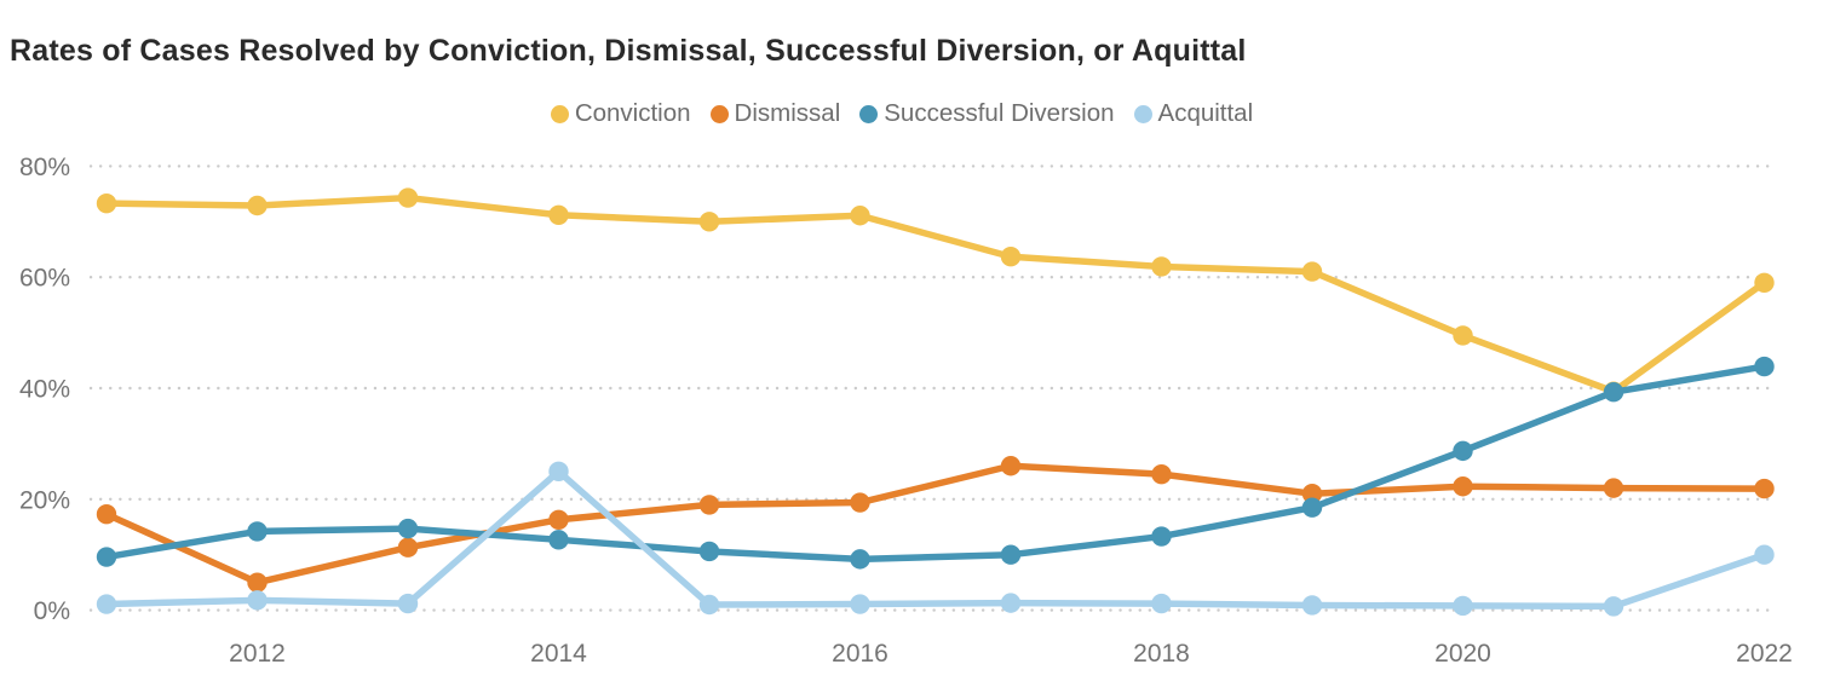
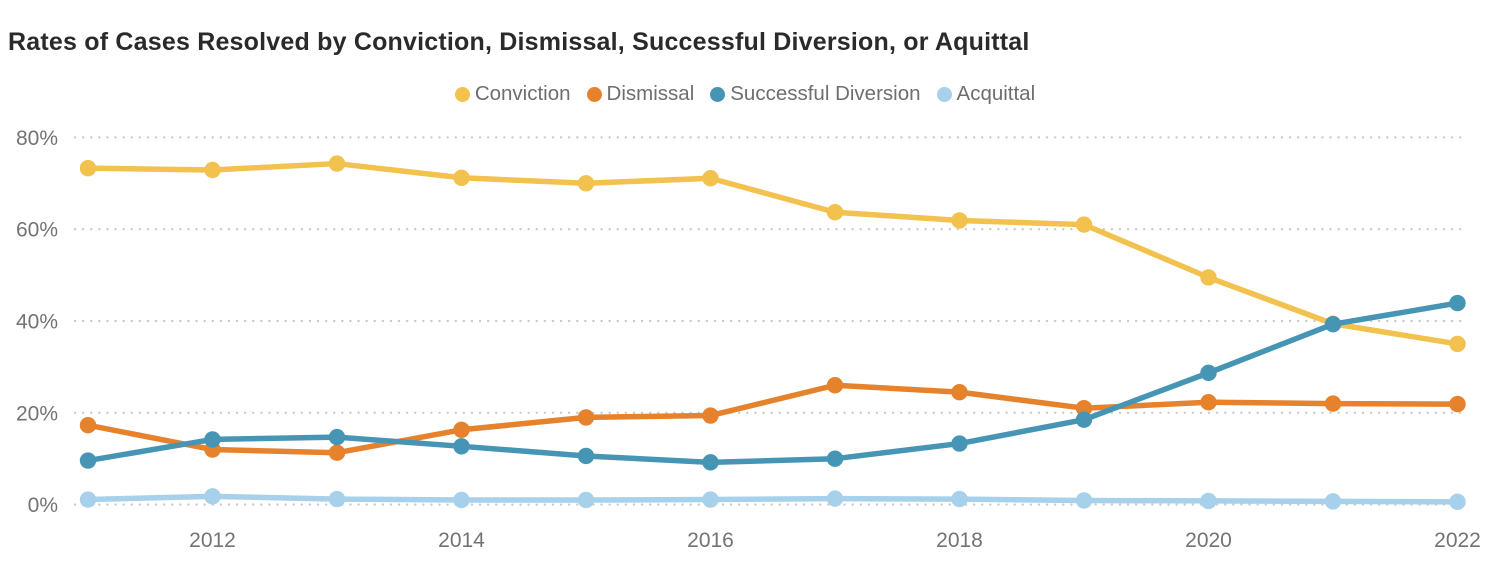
Dismissal/2012: 5% -> 12%
Acquittal/2014: 25% -> 1%
Conviction/2022: 59% -> 35%
Acquittal/2022: 10% -> 1%
